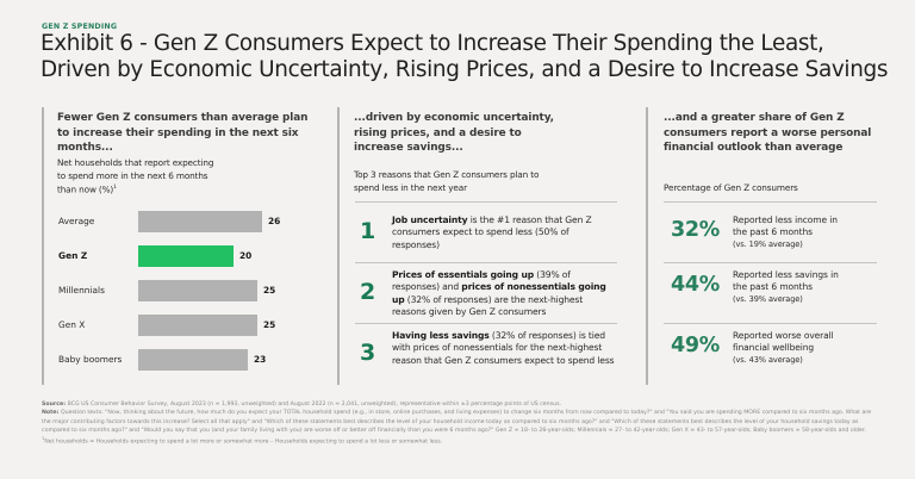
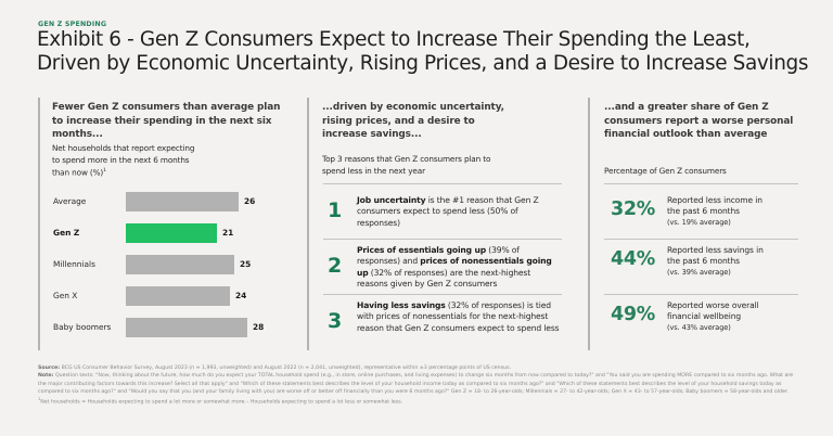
Gen Z: 20 -> 21
Gen X: 25 -> 24
Baby boomers: 23 -> 28
